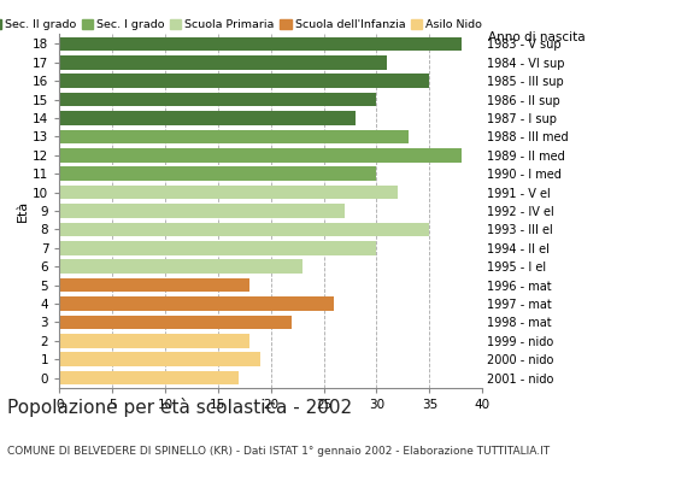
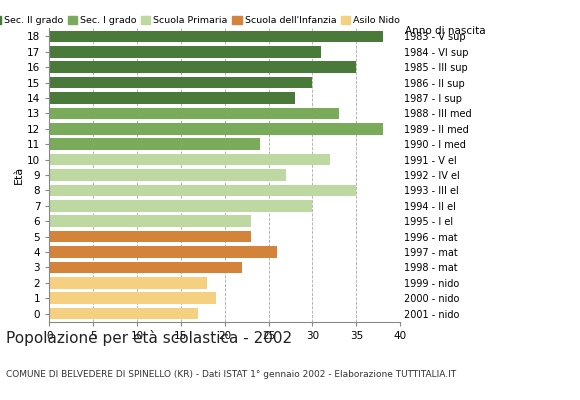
11: 30 -> 24
5: 18 -> 23
